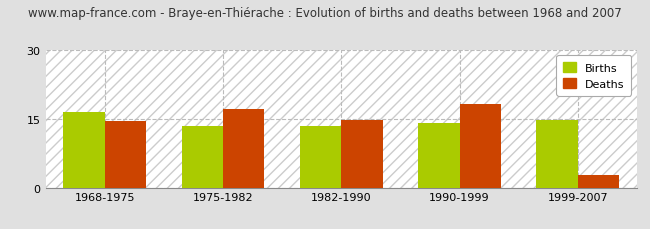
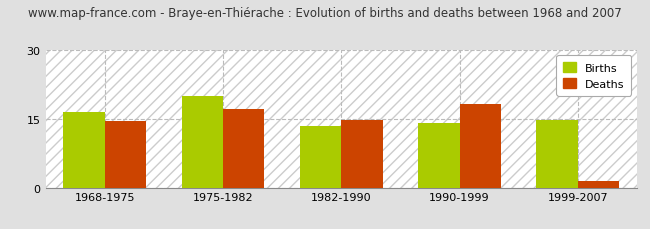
Births/1975-1982: 13.5 -> 20.0
Deaths/1999-2007: 2.8 -> 1.5
